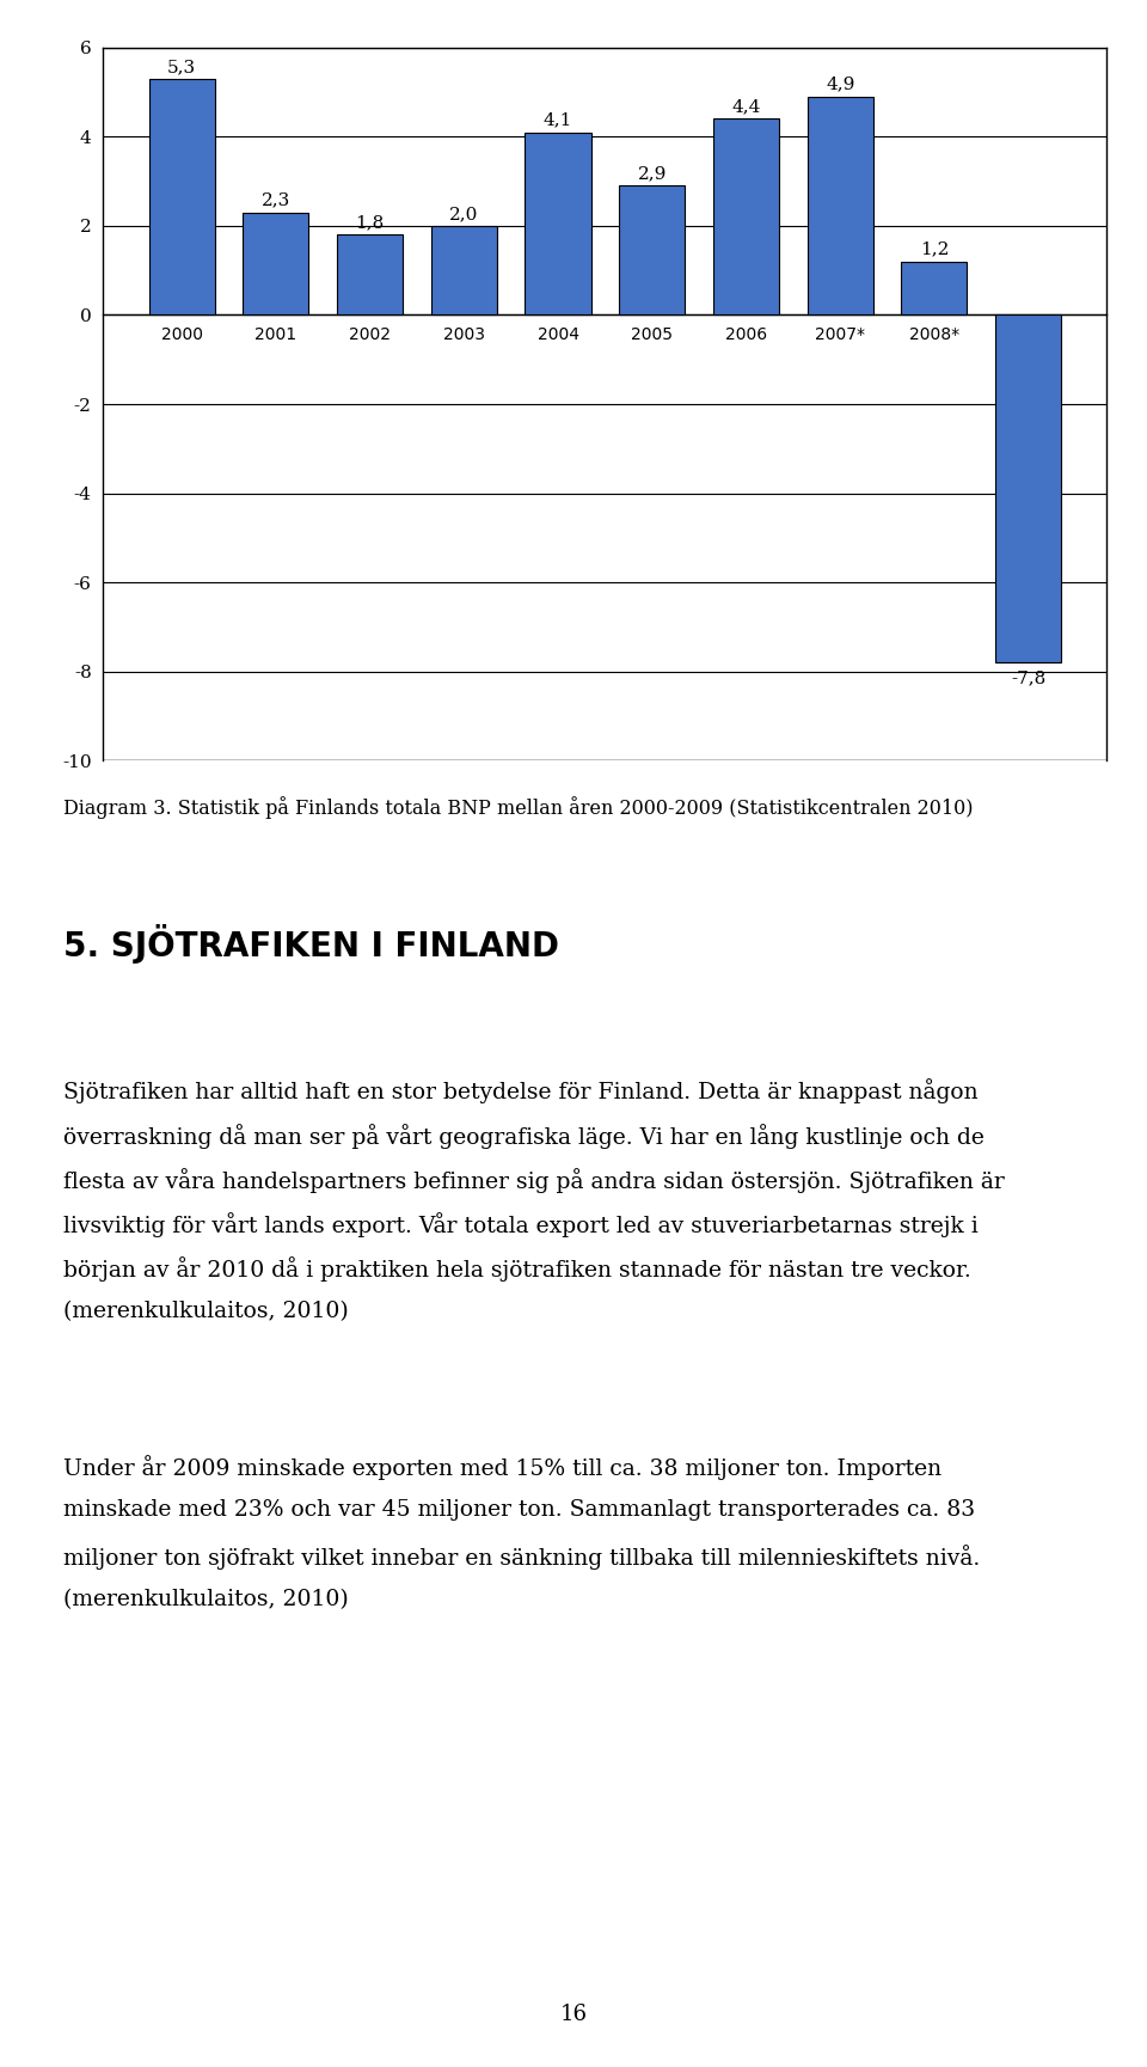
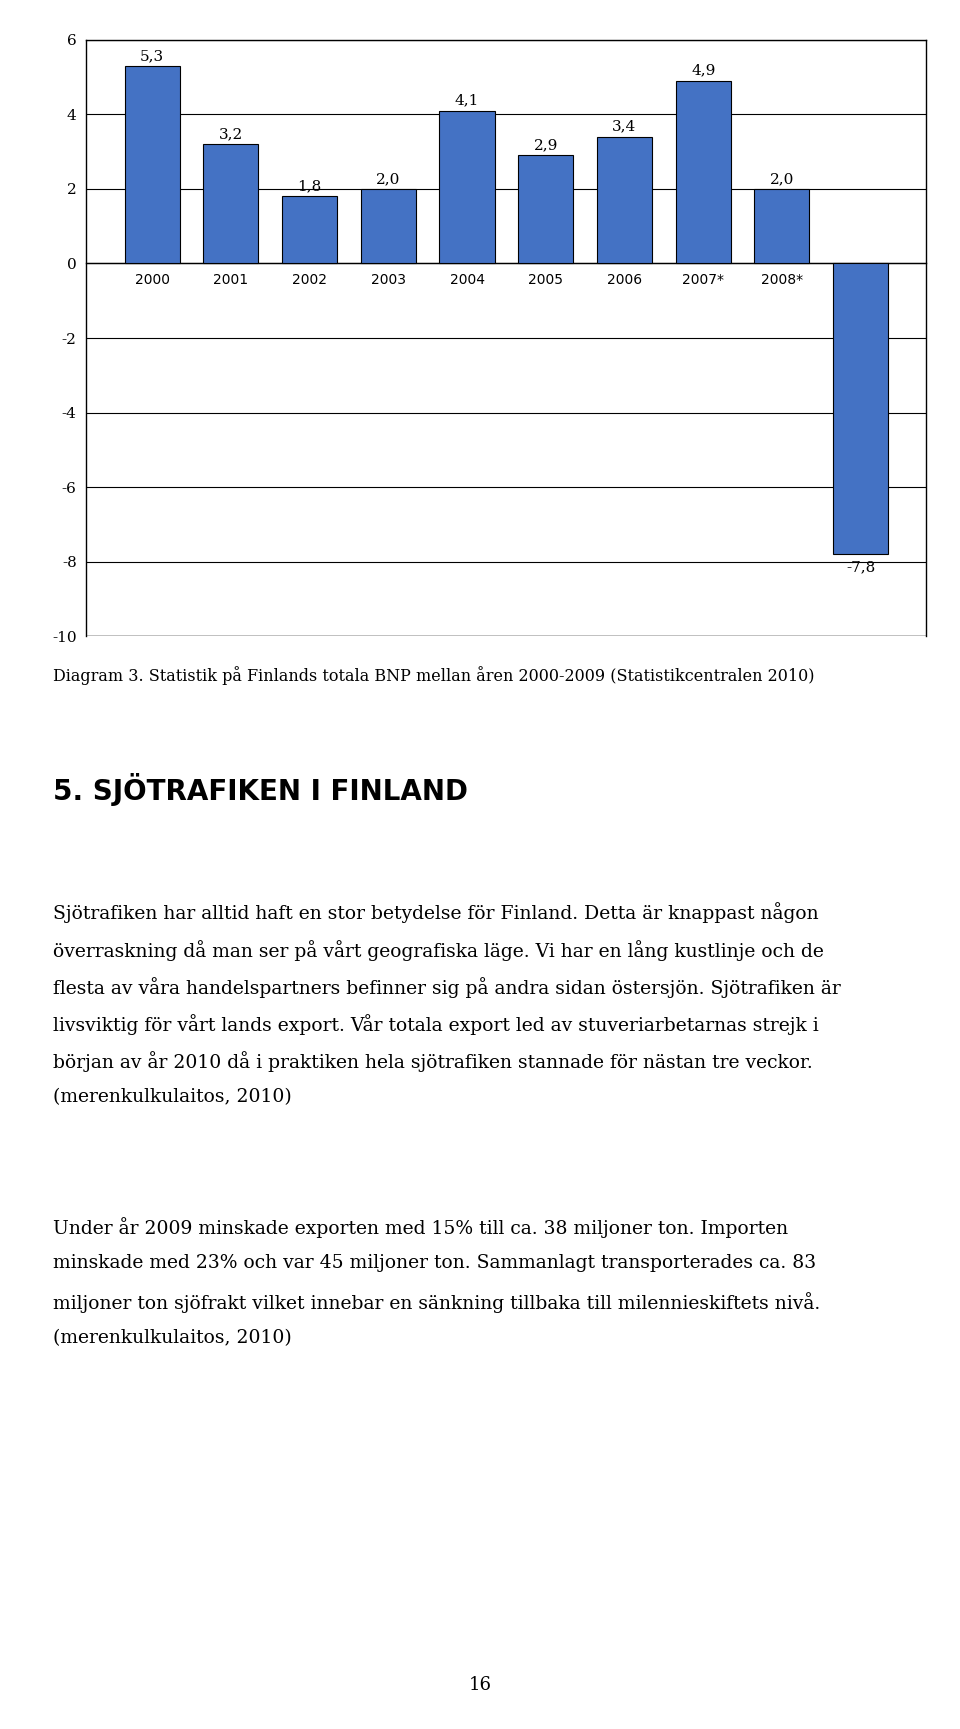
2001: 2,3 -> 3,2
2006: 4,4 -> 3,4
2008*: 1,2 -> 2,0
